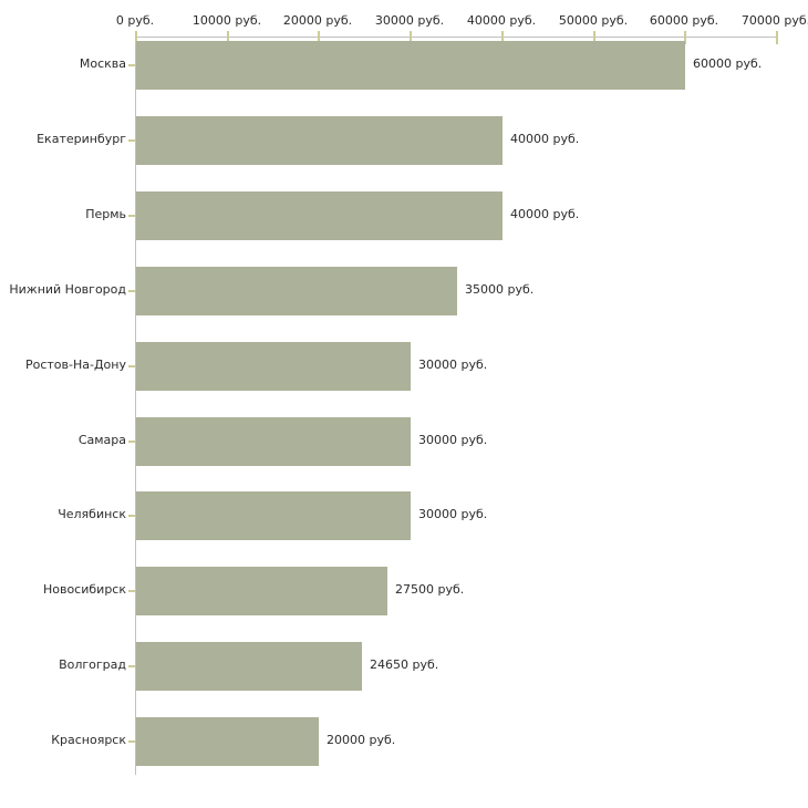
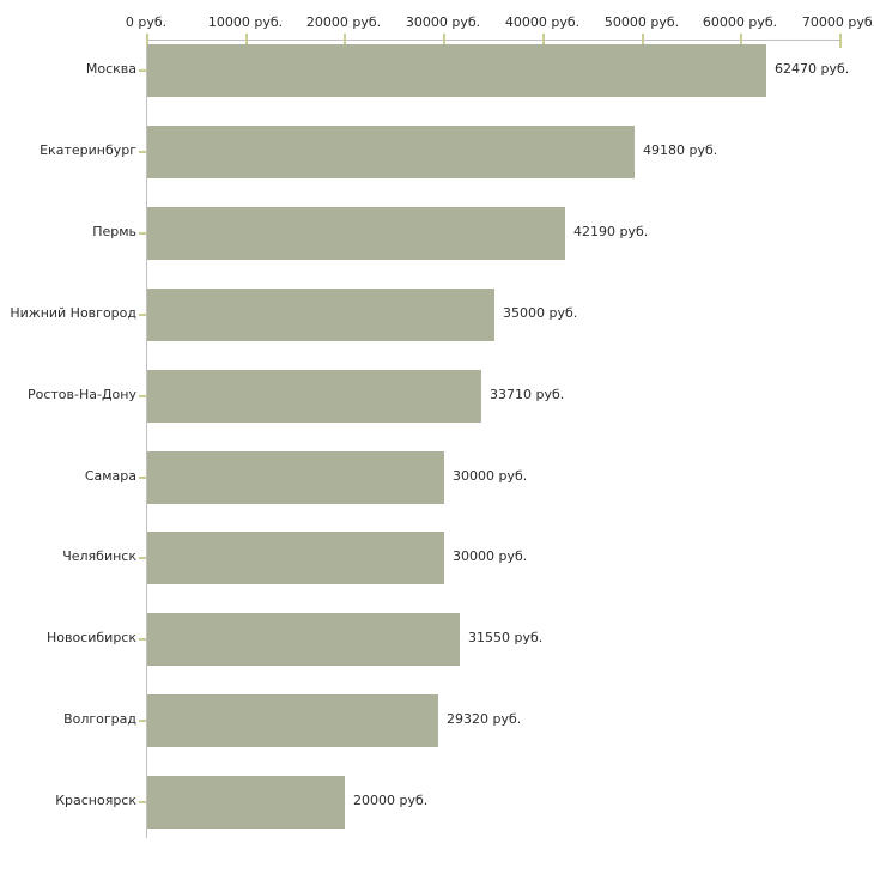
Москва: 60000 -> 62470
Екатеринбург: 40000 -> 49180
Пермь: 40000 -> 42190
Ростов-На-Дону: 30000 -> 33710
Новосибирск: 27500 -> 31550
Волгоград: 24650 -> 29320
